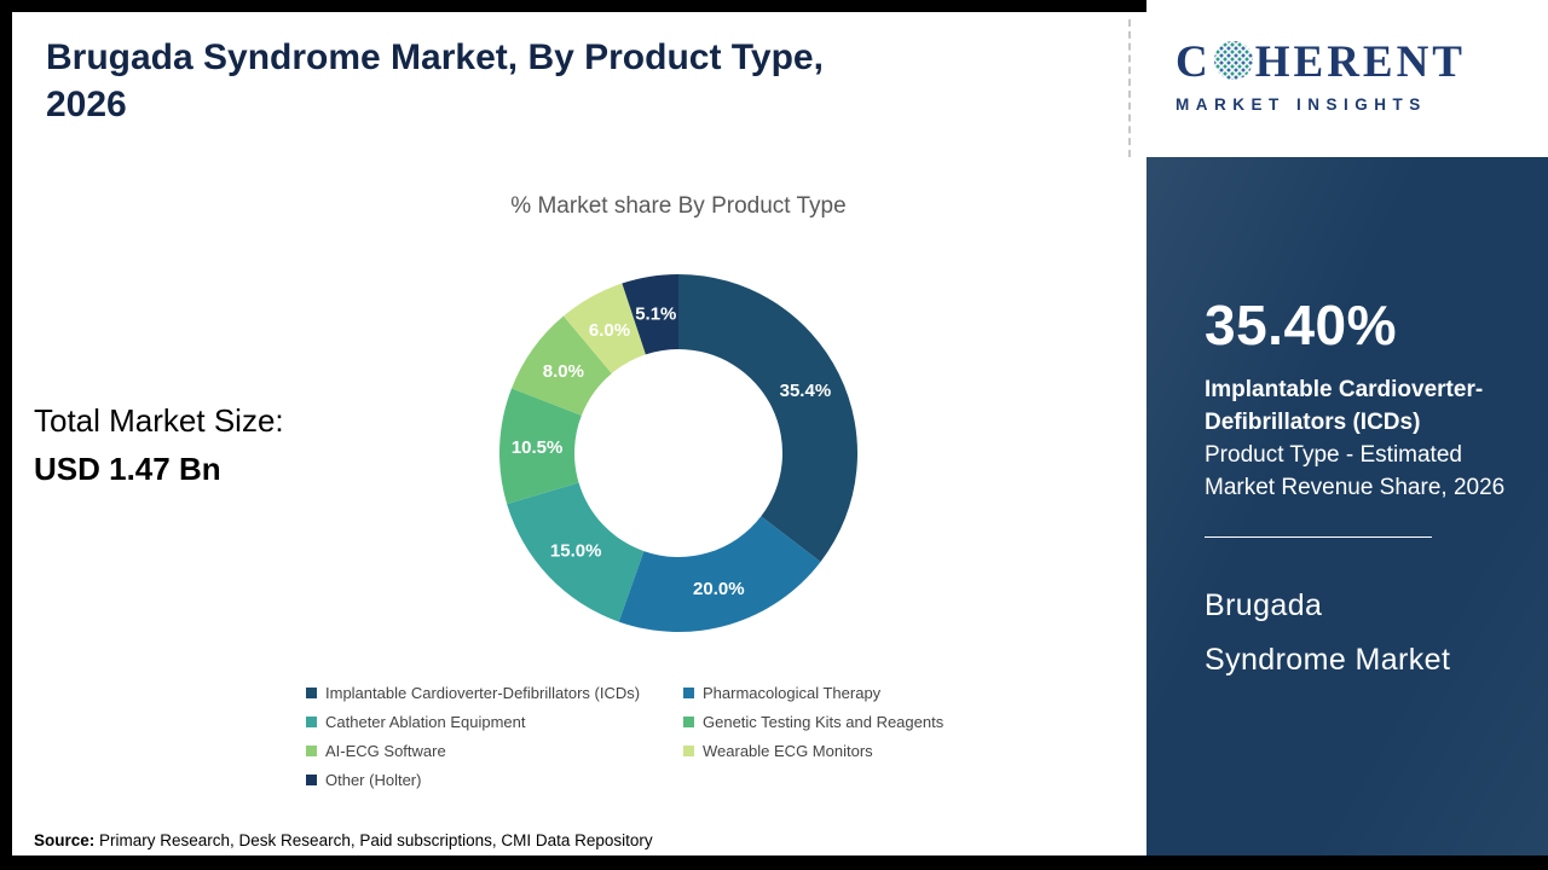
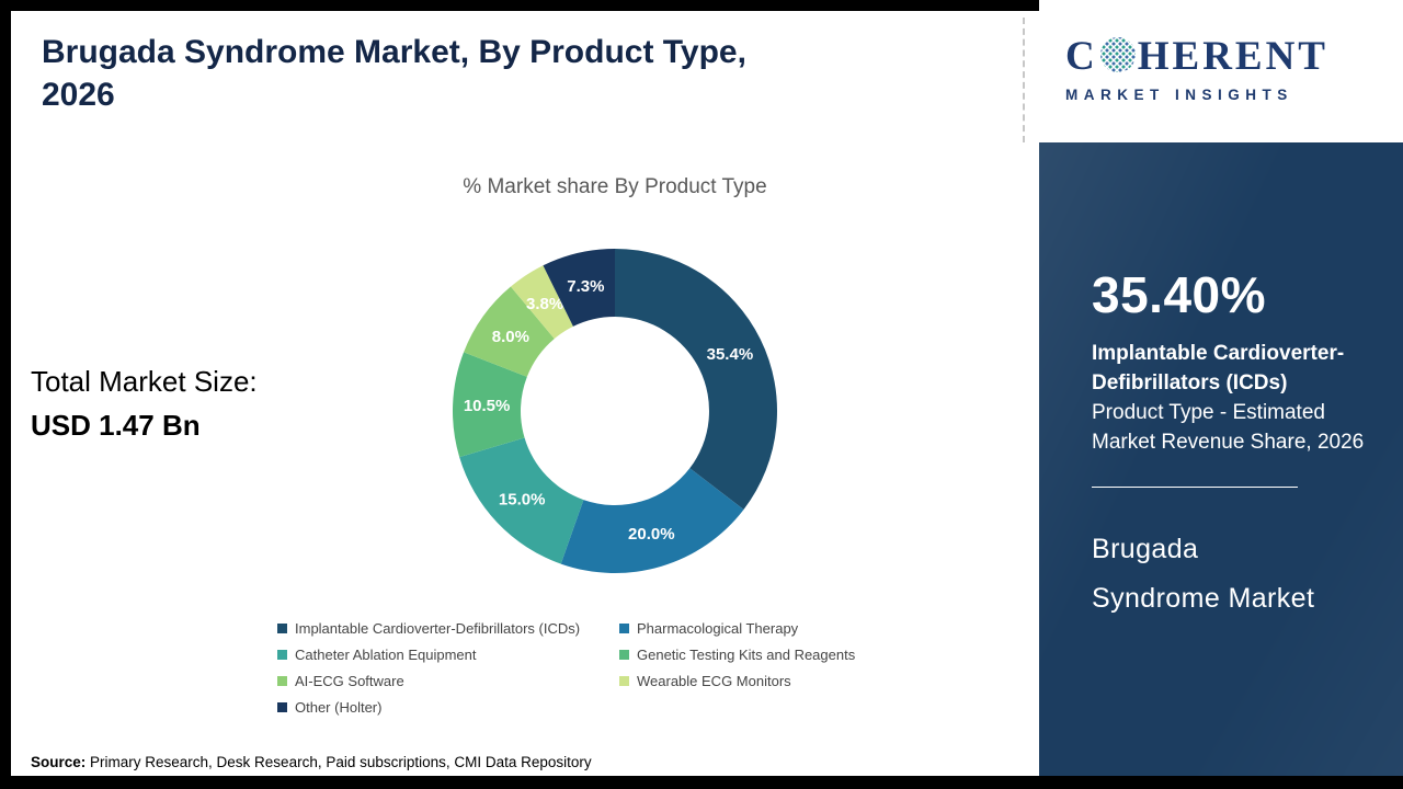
Wearable ECG Monitors: 6.0% -> 3.8%
Other (Holter): 5.1% -> 7.3%
